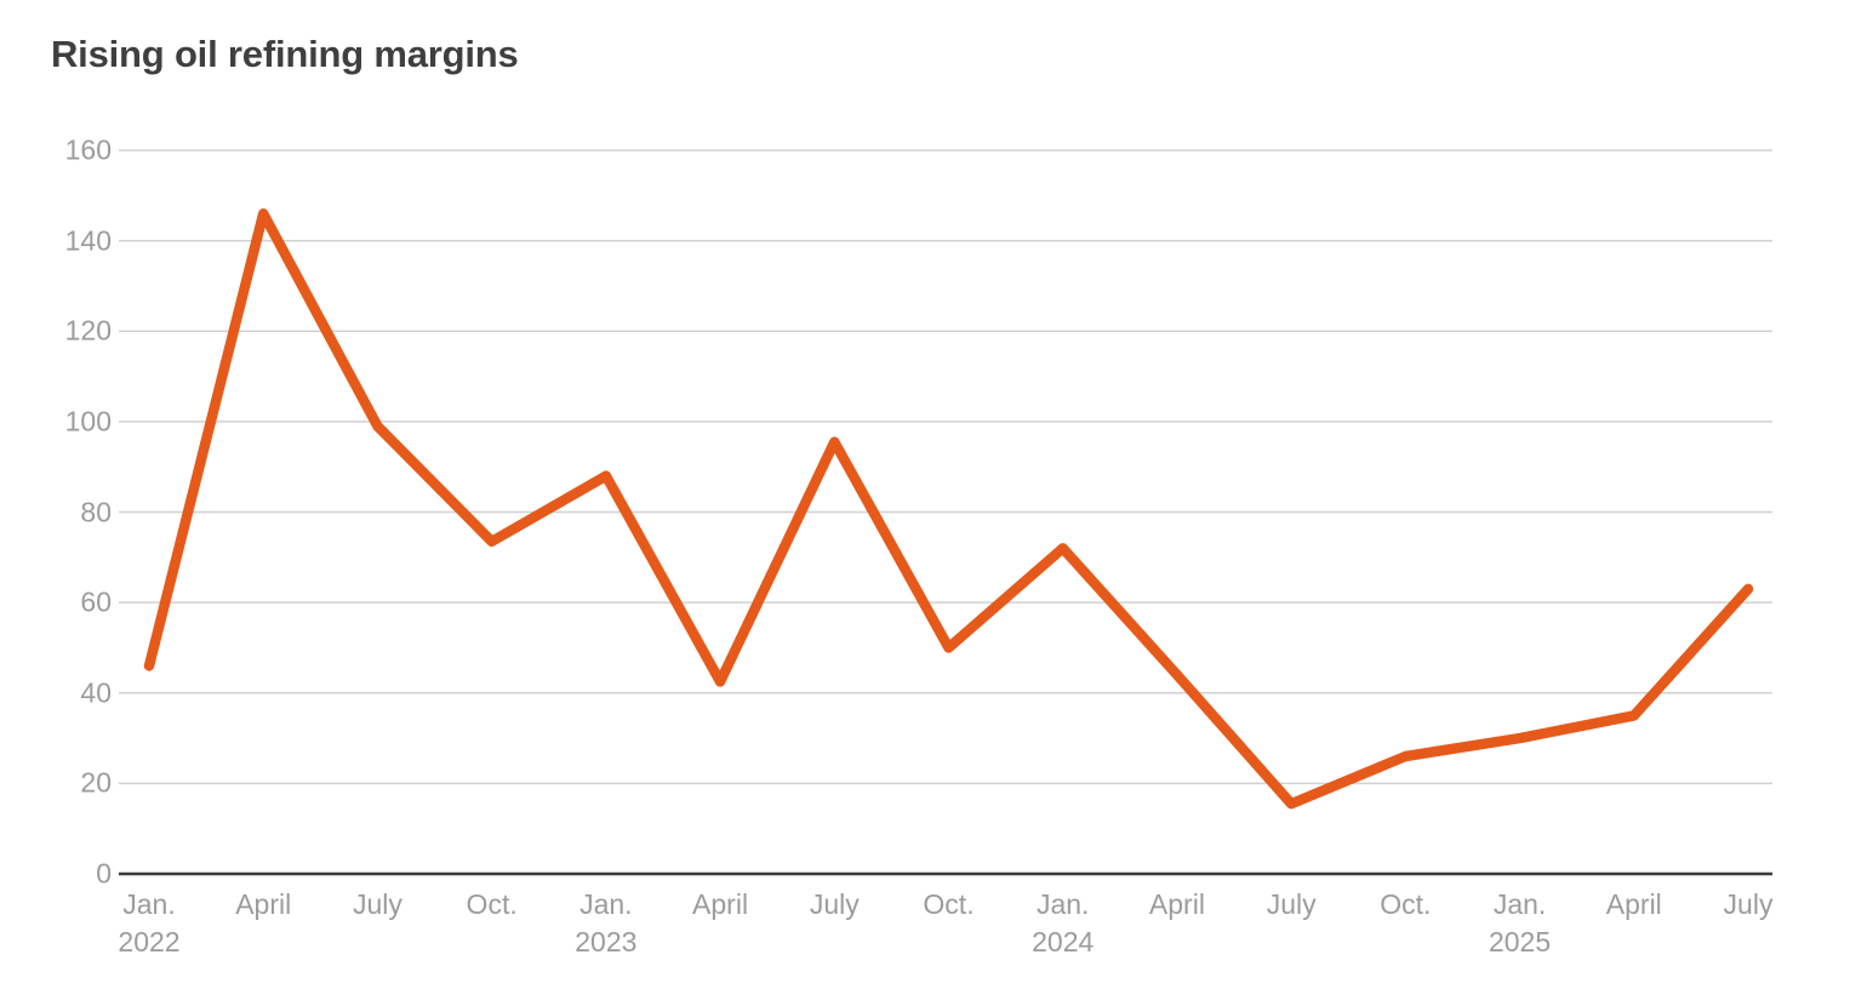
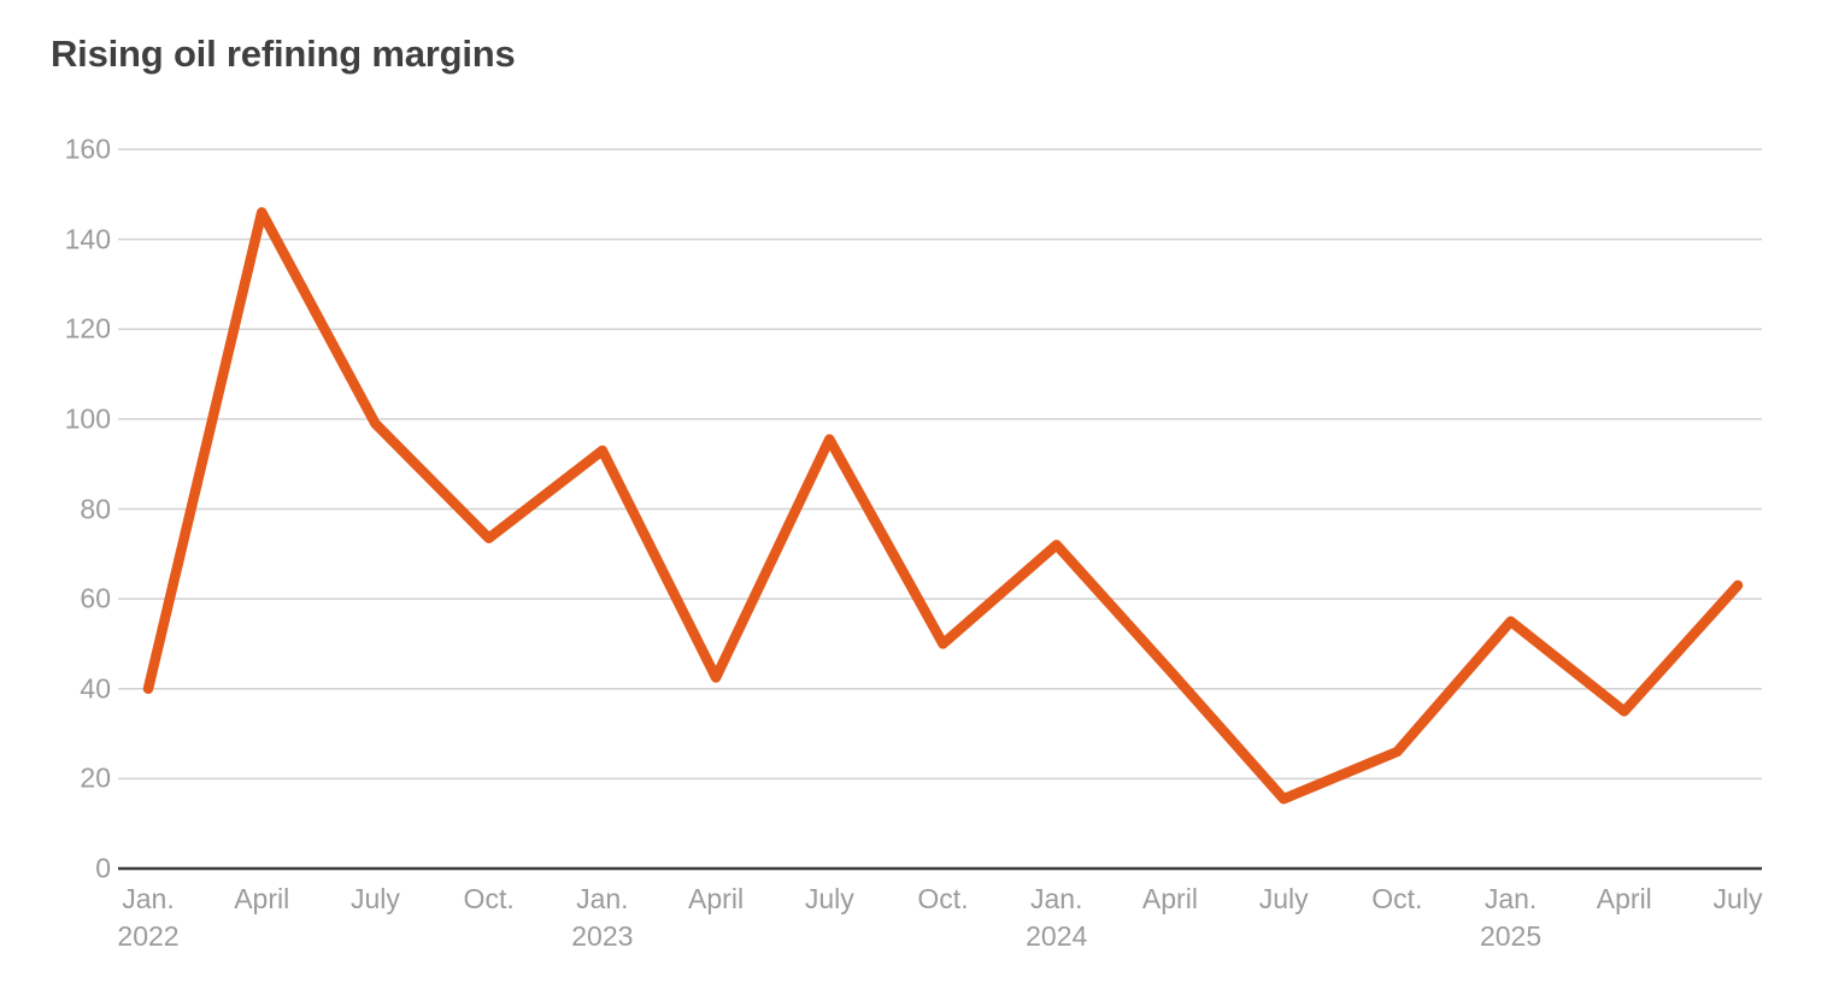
Jan. 2022: 46 -> 40
Jan. 2023: 88 -> 93
Jan. 2025: 30 -> 55
